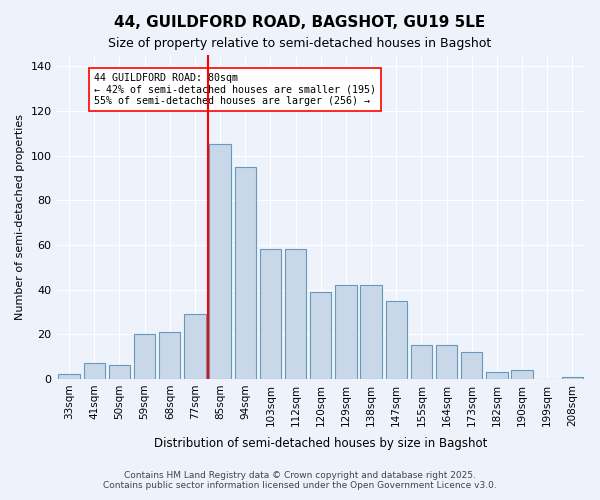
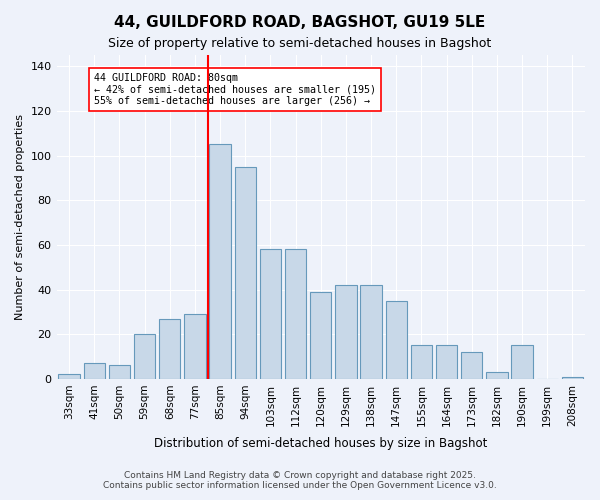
68sqm: 21 -> 27
190sqm: 4 -> 15
